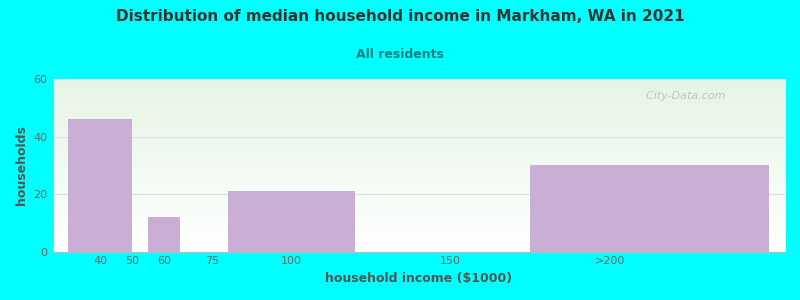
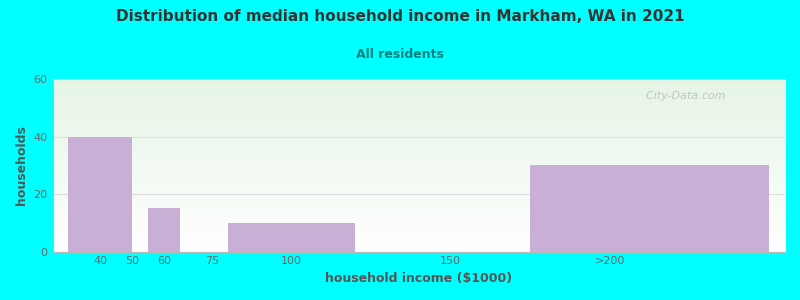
40: 46 -> 40
60: 12 -> 15
100: 21 -> 10
